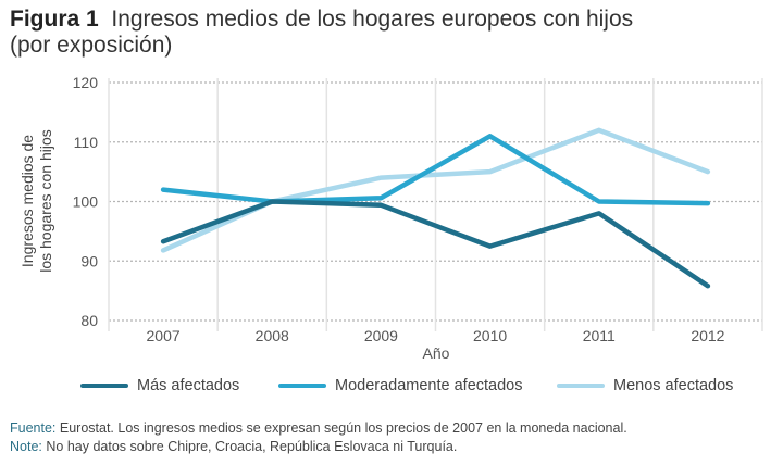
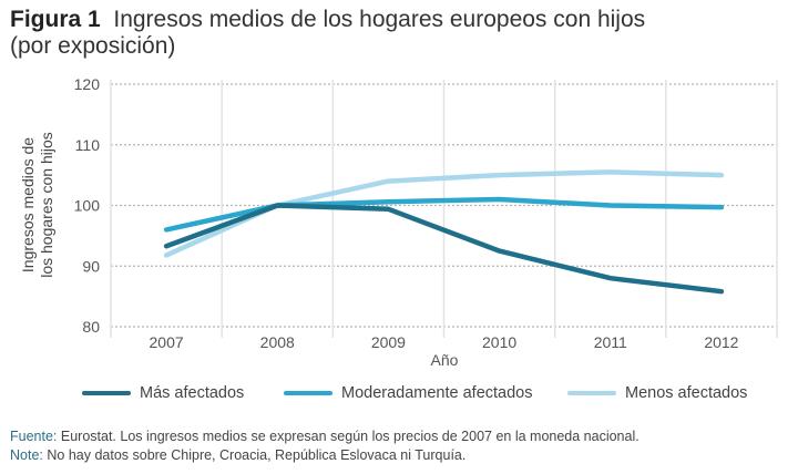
Moderadamente afectados/2007: 102 -> 96
Moderadamente afectados/2010: 111 -> 101
Más afectados/2011: 98 -> 88
Menos afectados/2011: 112 -> 106
